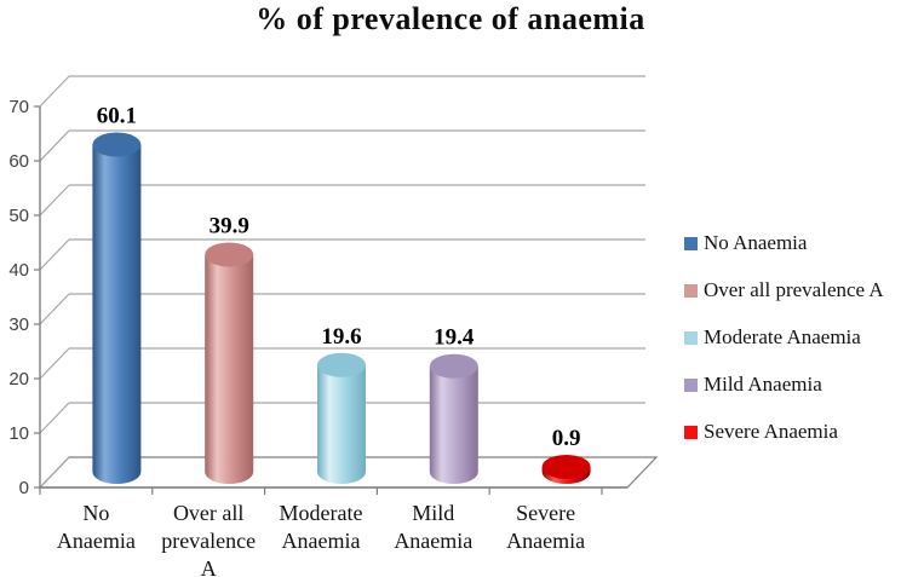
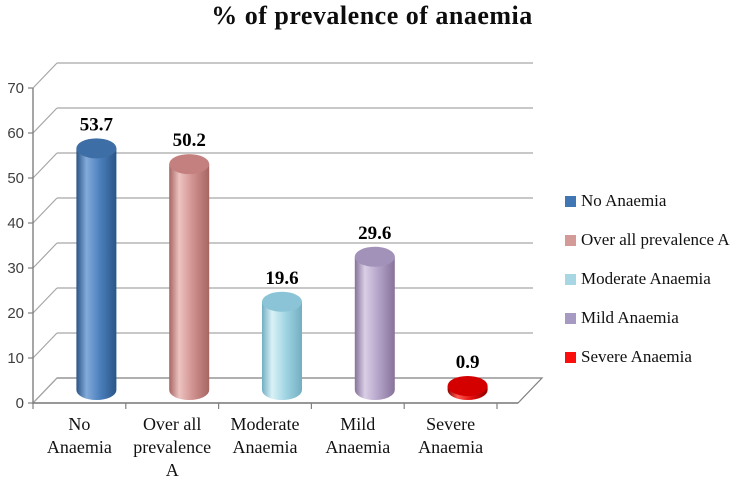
No Anaemia: 60.1 -> 53.7
Over all prevalence A: 39.9 -> 50.2
Mild Anaemia: 19.4 -> 29.6
